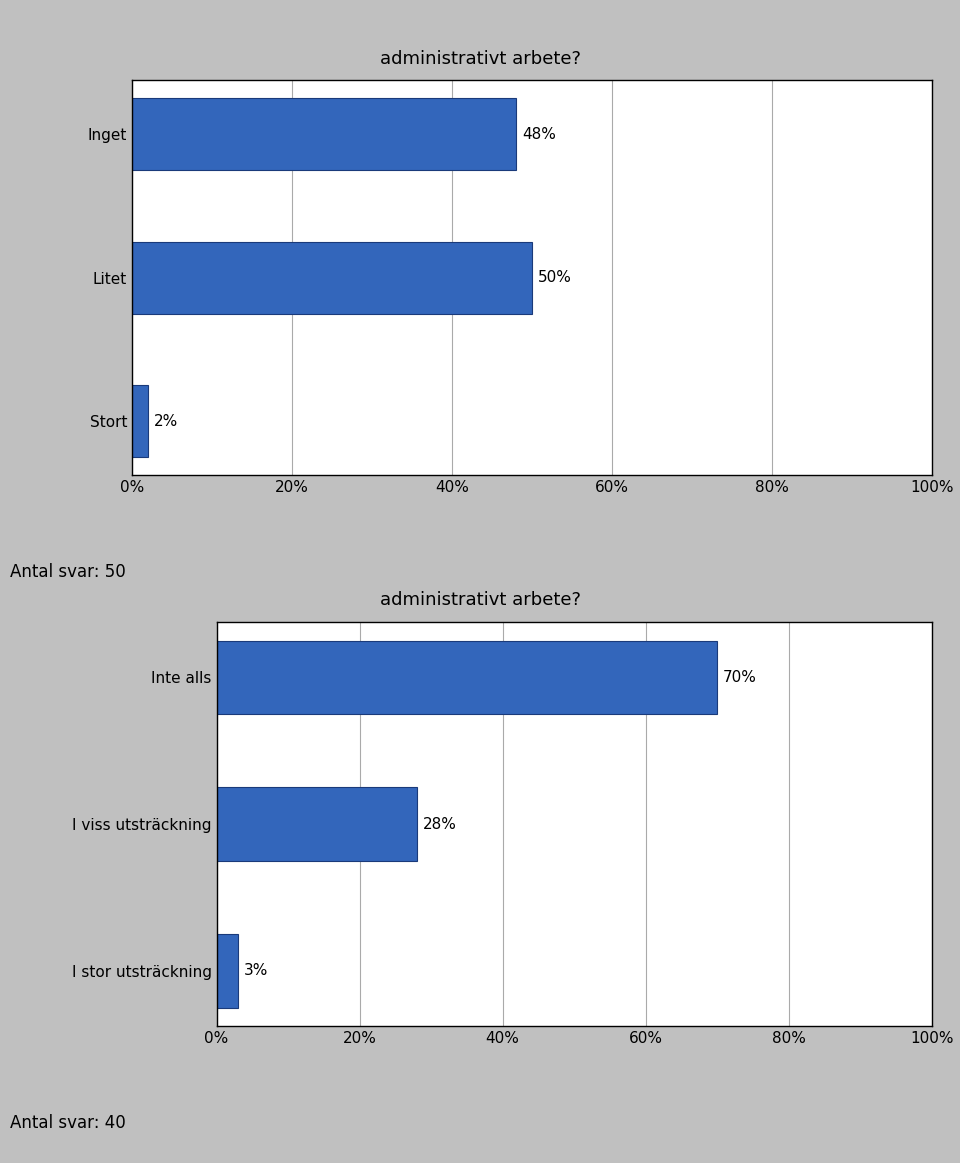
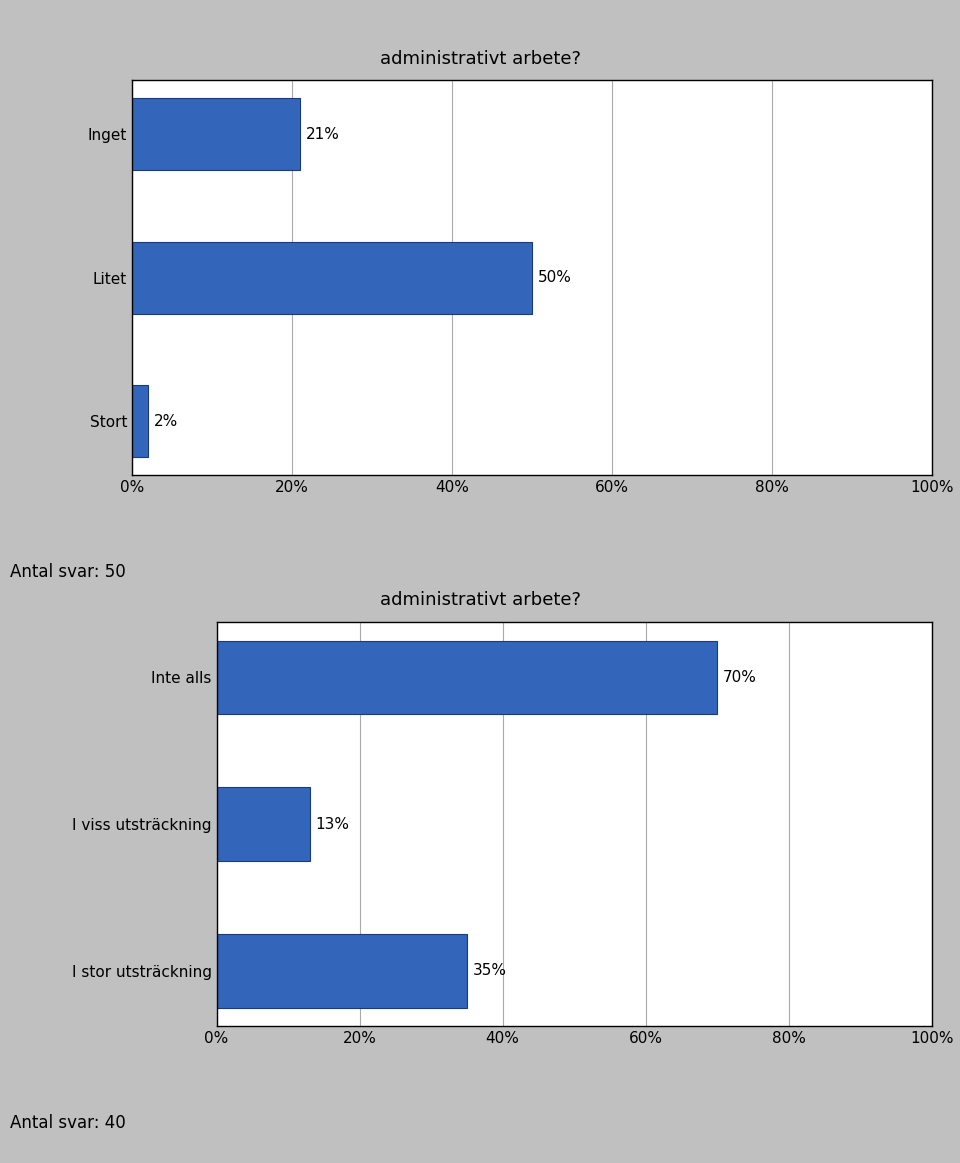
Inget: 48% -> 21%
I viss utsträckning: 28% -> 13%
I stor utsträckning: 3% -> 35%
